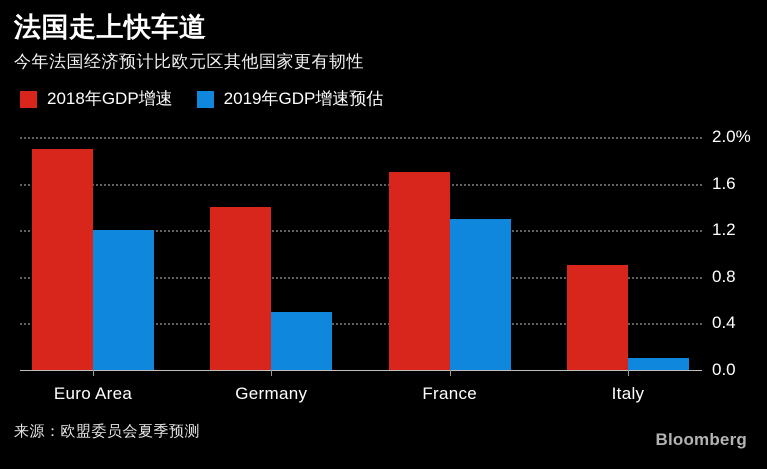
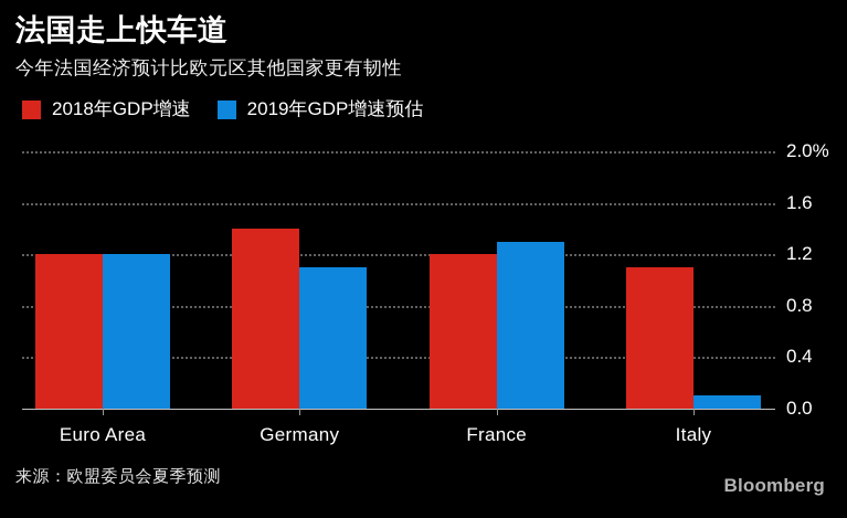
2018年GDP增速/Euro Area: 1.9% -> 1.2%
2019年GDP增速预估/Germany: 0.5% -> 1.1%
2018年GDP增速/France: 1.7% -> 1.2%
2018年GDP增速/Italy: 0.9% -> 1.1%
